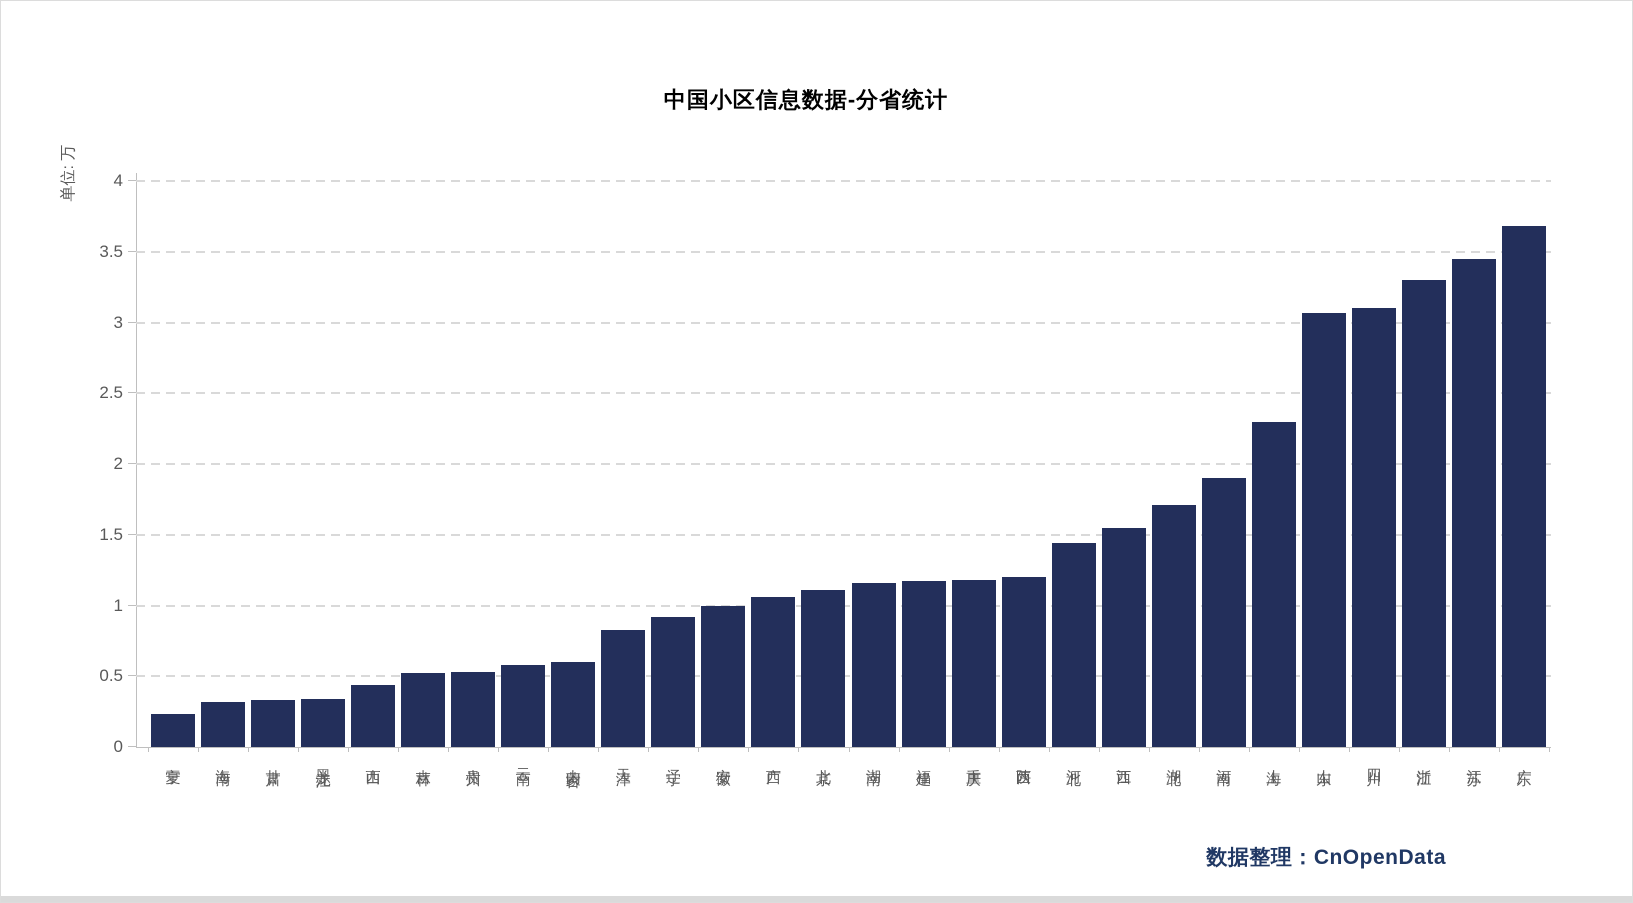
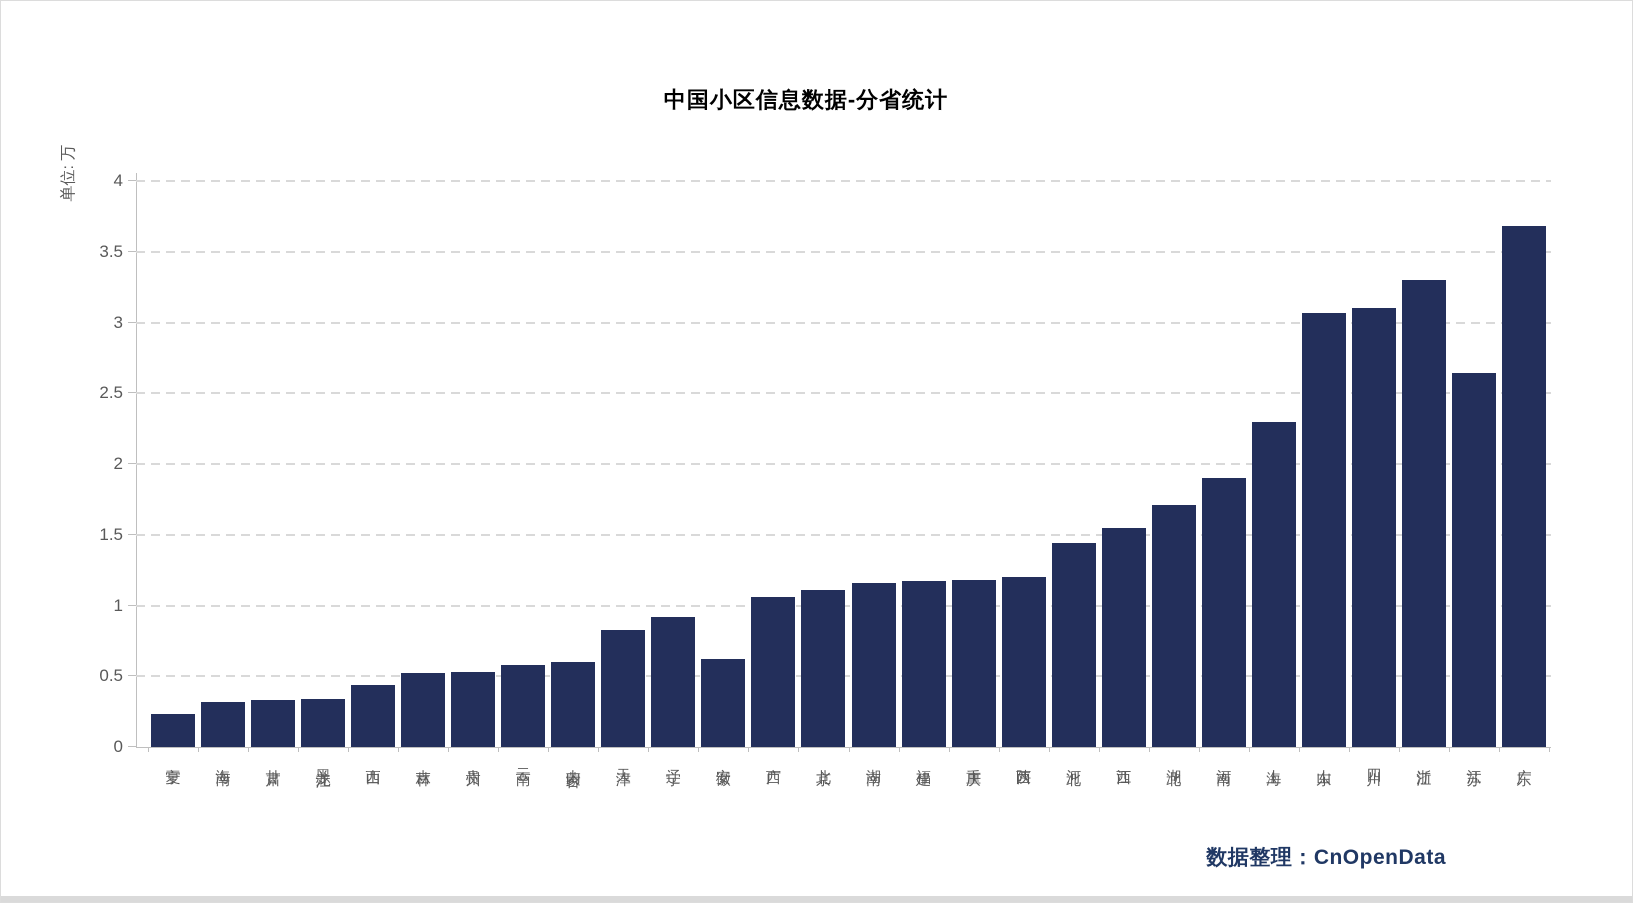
安徽: 1.00 -> 0.62
江苏: 3.45 -> 2.64
